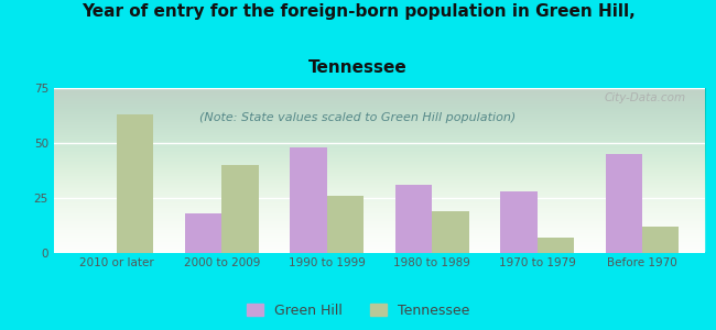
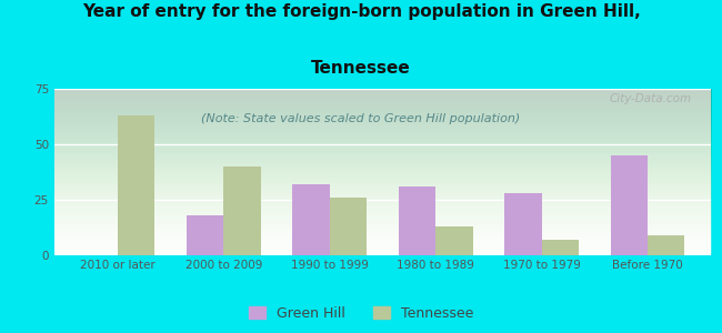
Green Hill/1990 to 1999: 48 -> 32
Tennessee/1980 to 1989: 19 -> 13
Tennessee/Before 1970: 12 -> 9
